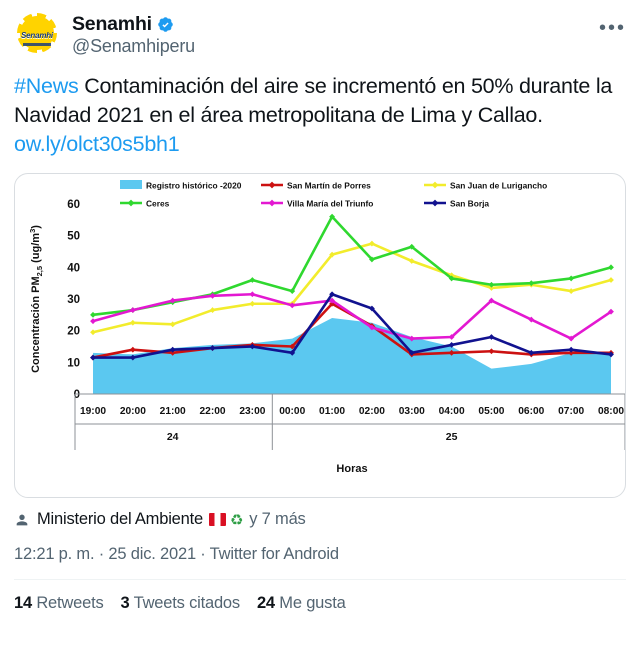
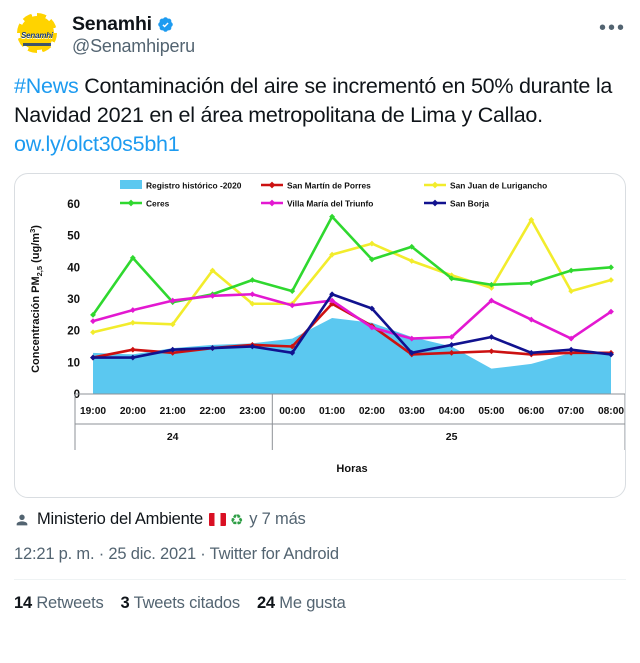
Ceres/20:00: 26 -> 43
San Juan de Lurigancho/22:00: 26 -> 39
San Juan de Lurigancho/06:00: 34 -> 55
Ceres/07:00: 36 -> 39
